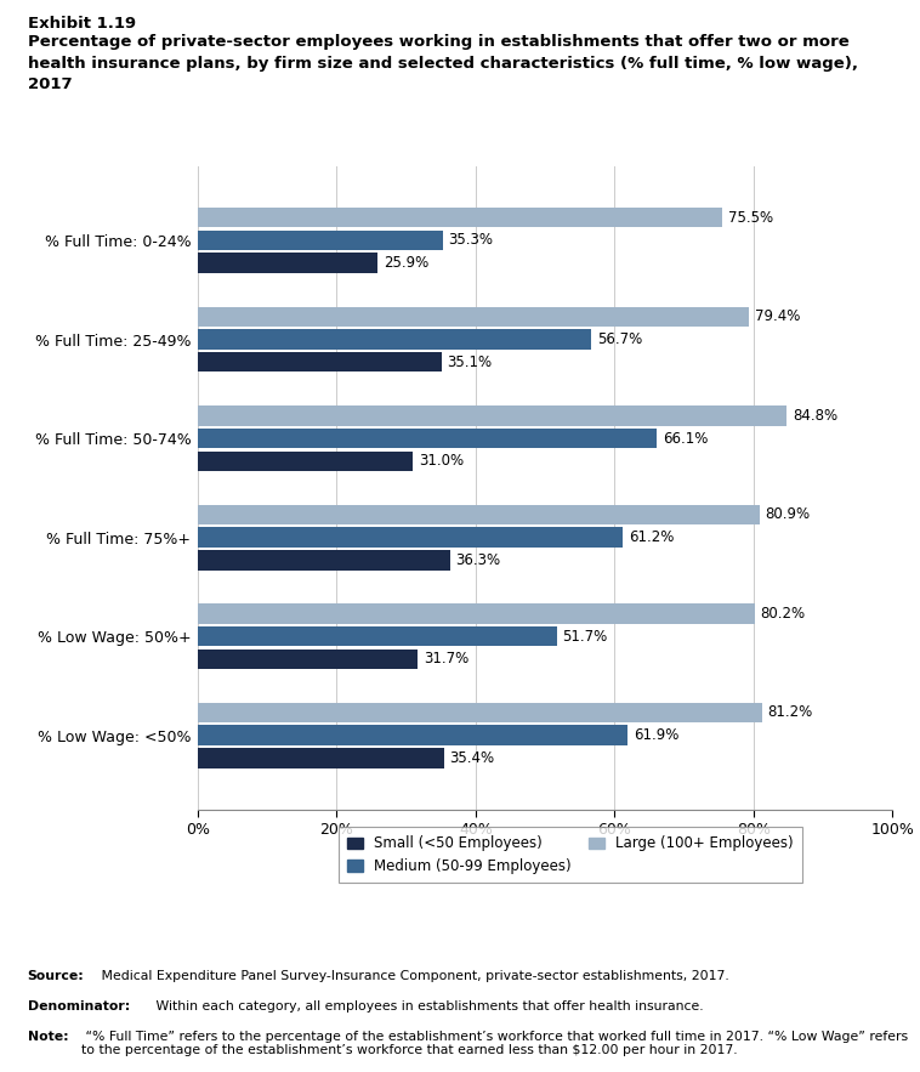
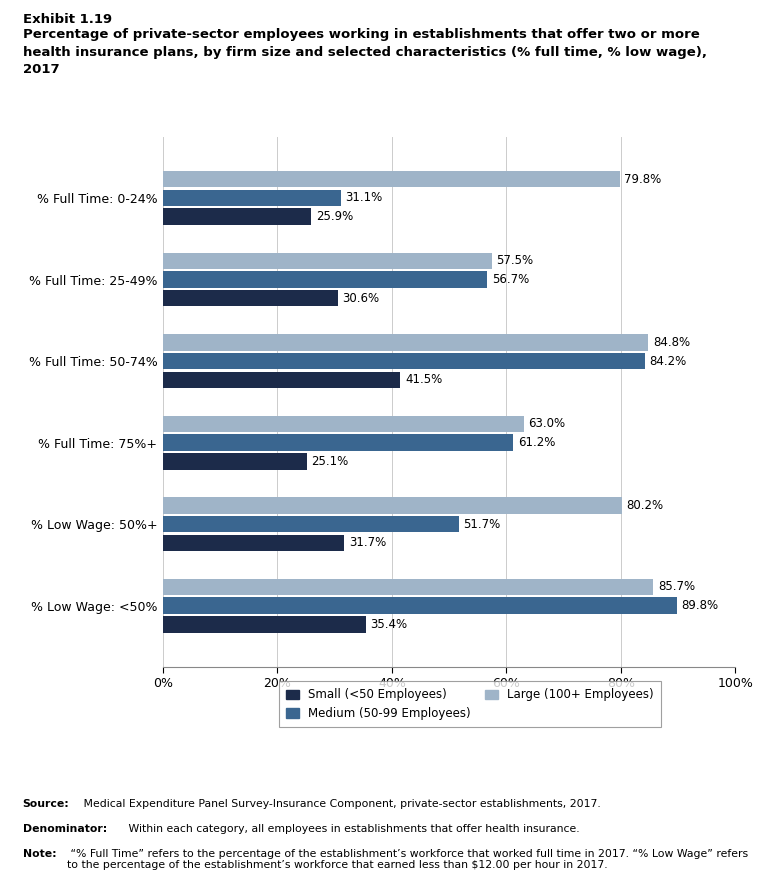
Large (100+ Employees)/% Full Time: 0-24%: 75.5% -> 79.8%
Medium (50-99 Employees)/% Full Time: 0-24%: 35.3% -> 31.1%
Large (100+ Employees)/% Full Time: 25-49%: 79.4% -> 57.5%
Small (<50 Employees)/% Full Time: 25-49%: 35.1% -> 30.6%
Medium (50-99 Employees)/% Full Time: 50-74%: 66.1% -> 84.2%
Small (<50 Employees)/% Full Time: 50-74%: 31.0% -> 41.5%
Large (100+ Employees)/% Full Time: 75%+: 80.9% -> 63.0%
Small (<50 Employees)/% Full Time: 75%+: 36.3% -> 25.1%
Large (100+ Employees)/% Low Wage: <50%: 81.2% -> 85.7%
Medium (50-99 Employees)/% Low Wage: <50%: 61.9% -> 89.8%
